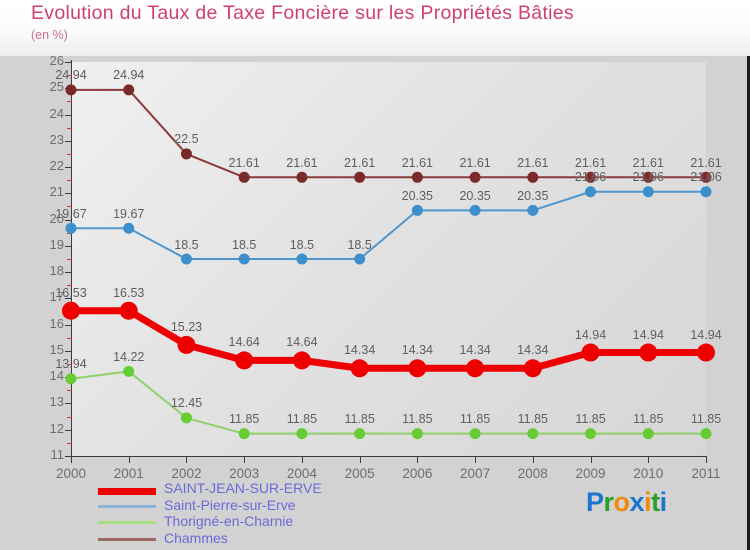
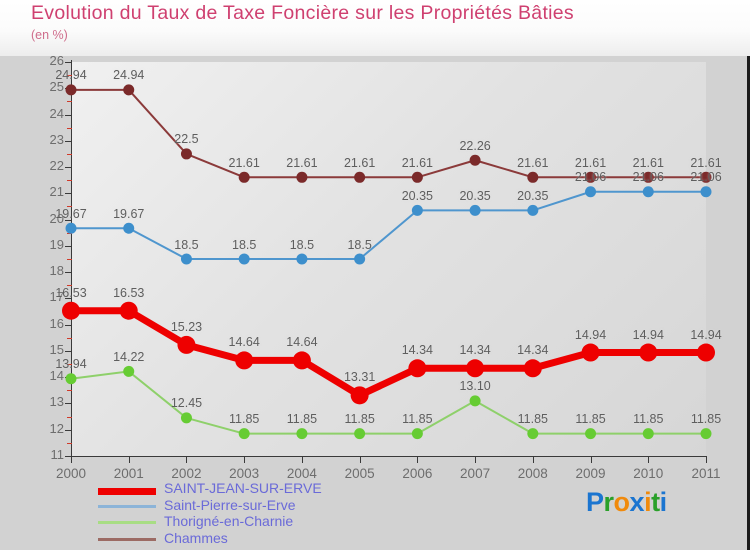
SAINT-JEAN-SUR-ERVE/2005: 14.34 -> 13.31
Thorigné-en-Charnie/2007: 11.85 -> 13.10
Chammes/2007: 21.61 -> 22.26
